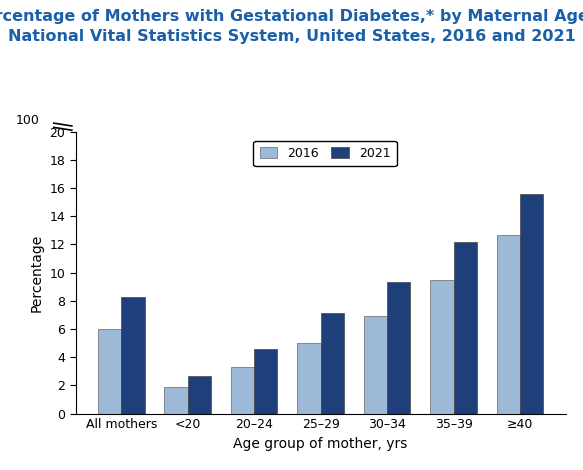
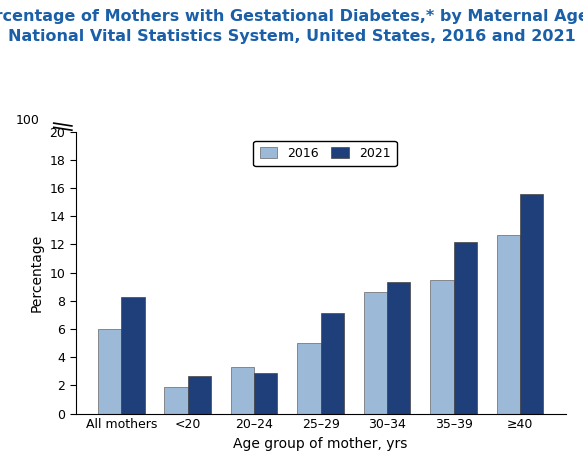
2021/20–24: 4.6 -> 2.9
2016/30–34: 6.9 -> 8.6
